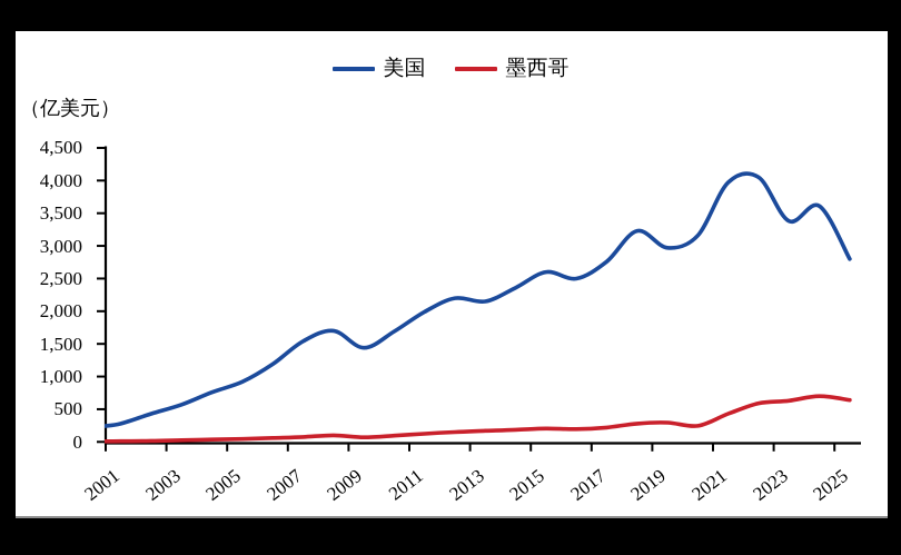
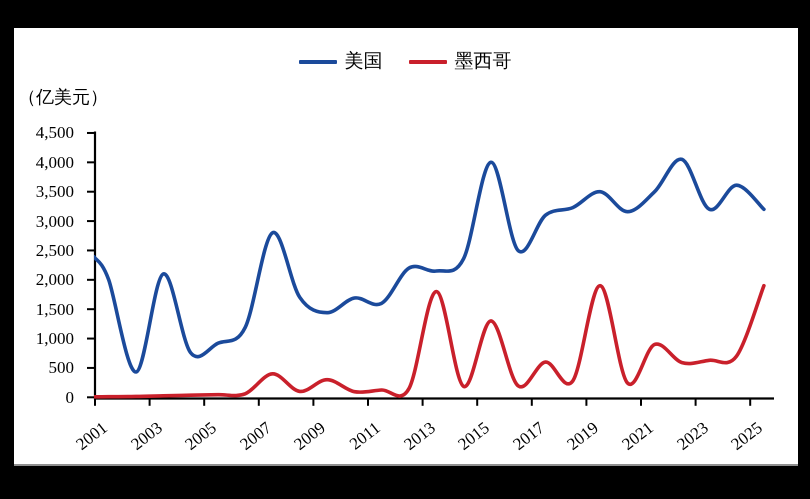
美国/2001: 300 -> 2000
美国/2003: 600 -> 2100
美国/2007: 1500 -> 2800
墨西哥/2007: 100 -> 400
墨西哥/2009: 100 -> 300
美国/2011: 2000 -> 1600
墨西哥/2013: 200 -> 1800
美国/2015: 2600 -> 4000
墨西哥/2015: 200 -> 1300
美国/2017: 2800 -> 3100
墨西哥/2017: 200 -> 600
美国/2019: 3000 -> 3500
墨西哥/2019: 300 -> 1900
美国/2021: 4000 -> 3500
墨西哥/2021: 400 -> 900
美国/2023: 3400 -> 3200
美国/2025: 2800 -> 3200
墨西哥/2025: 600 -> 1900
